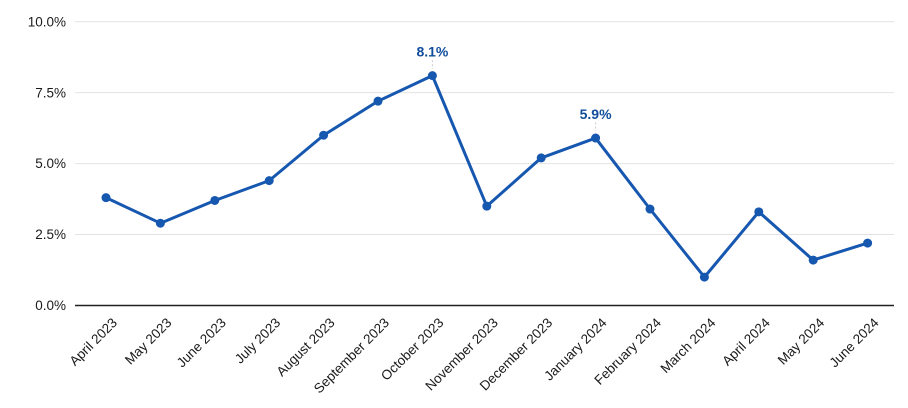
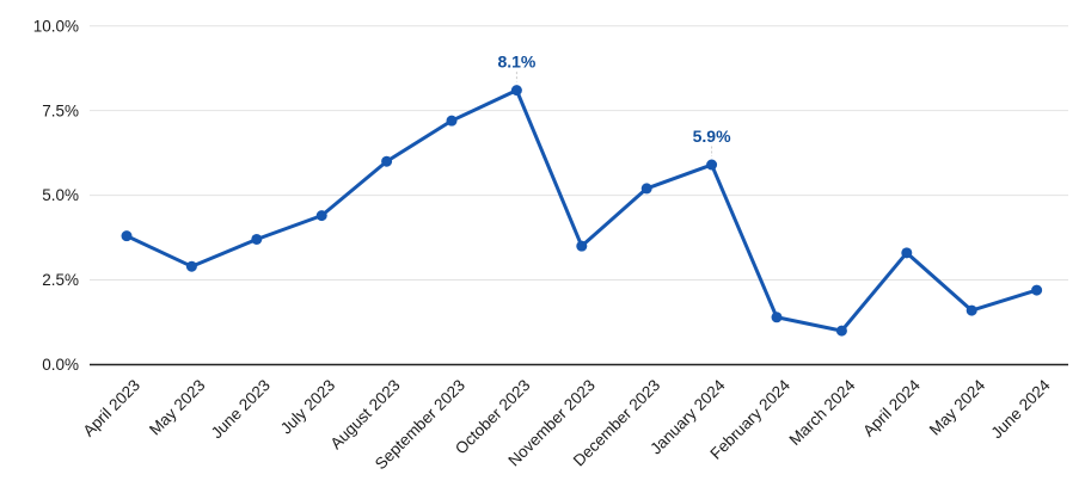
February 2024: 3.4% -> 1.4%
